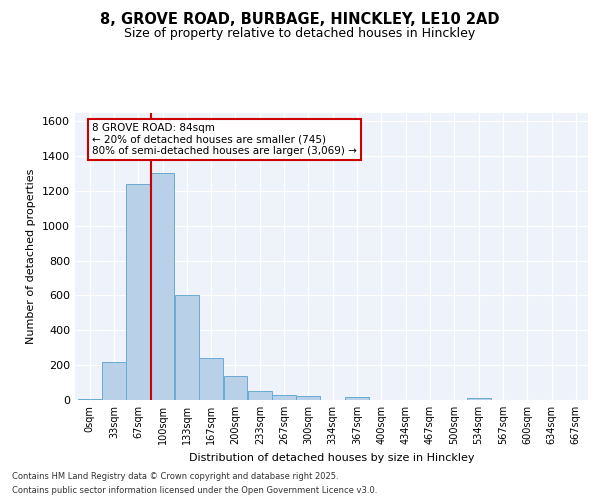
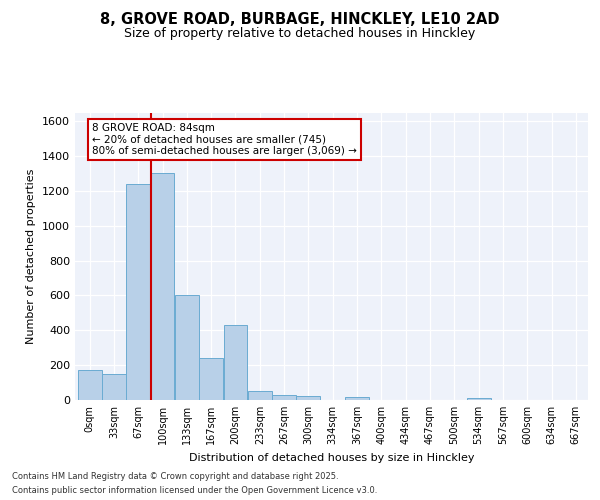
0sqm: 0 -> 170
33sqm: 220 -> 150
200sqm: 140 -> 430
